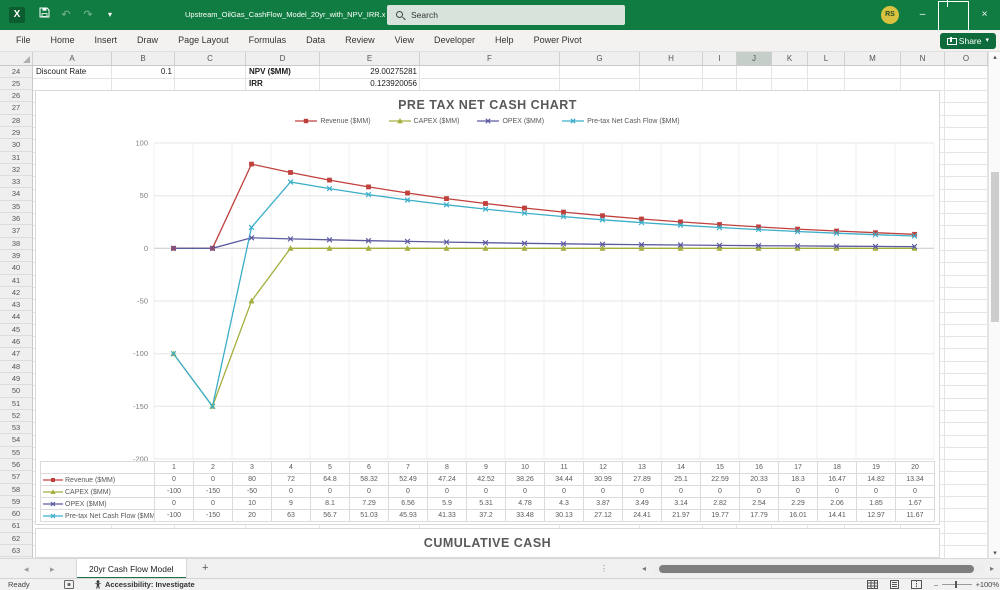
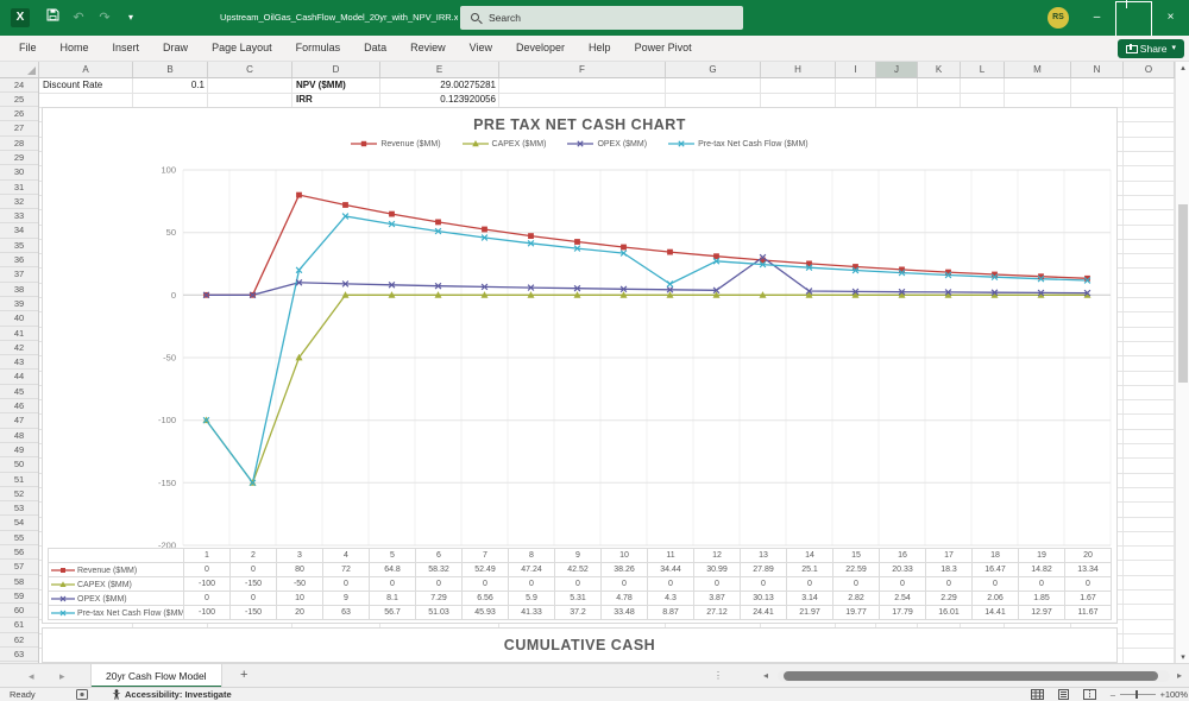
PRE TAX NET CASH CHART/Pre-tax Net Cash Flow ($MM)/11: 30.13 -> 8.87
PRE TAX NET CASH CHART/OPEX ($MM)/13: 3.49 -> 30.13
